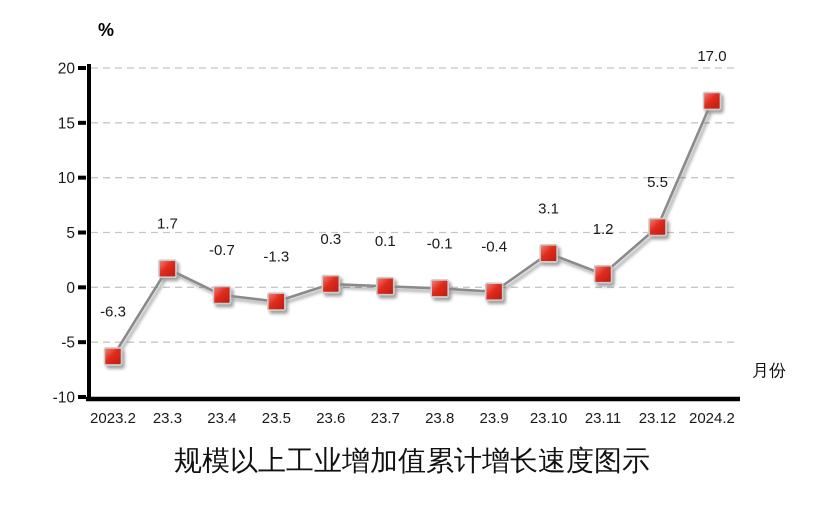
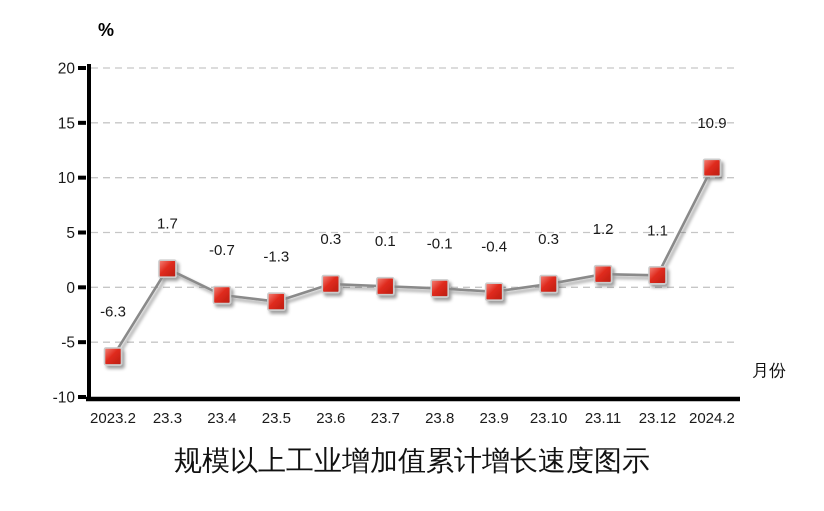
23.10: 3.1 -> 0.3
23.12: 5.5 -> 1.1
2024.2: 17.0 -> 10.9
